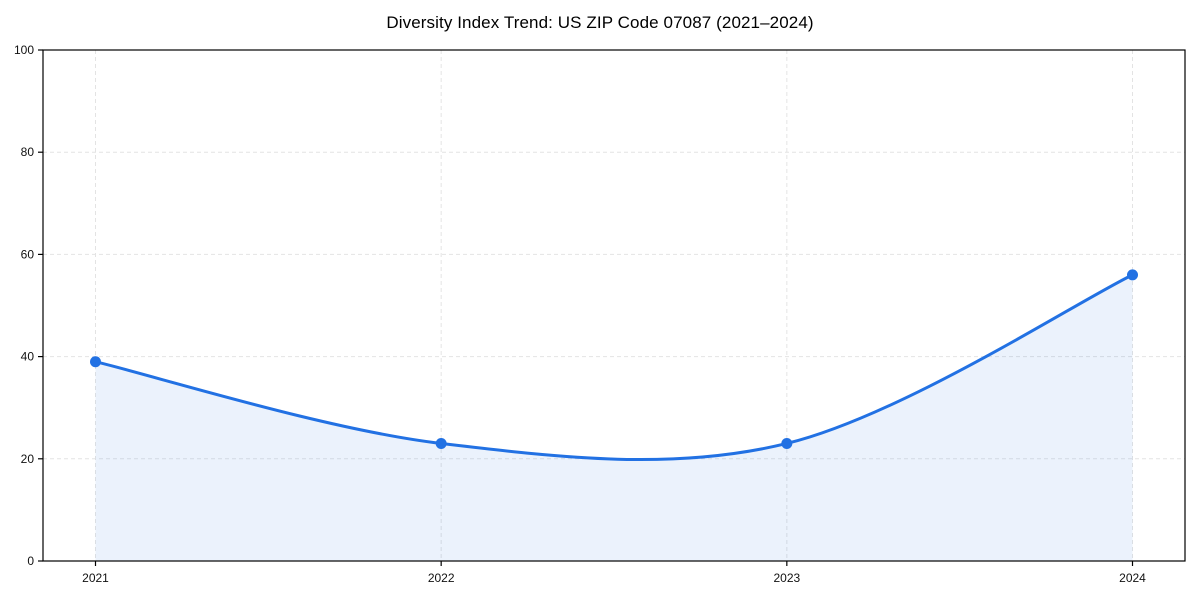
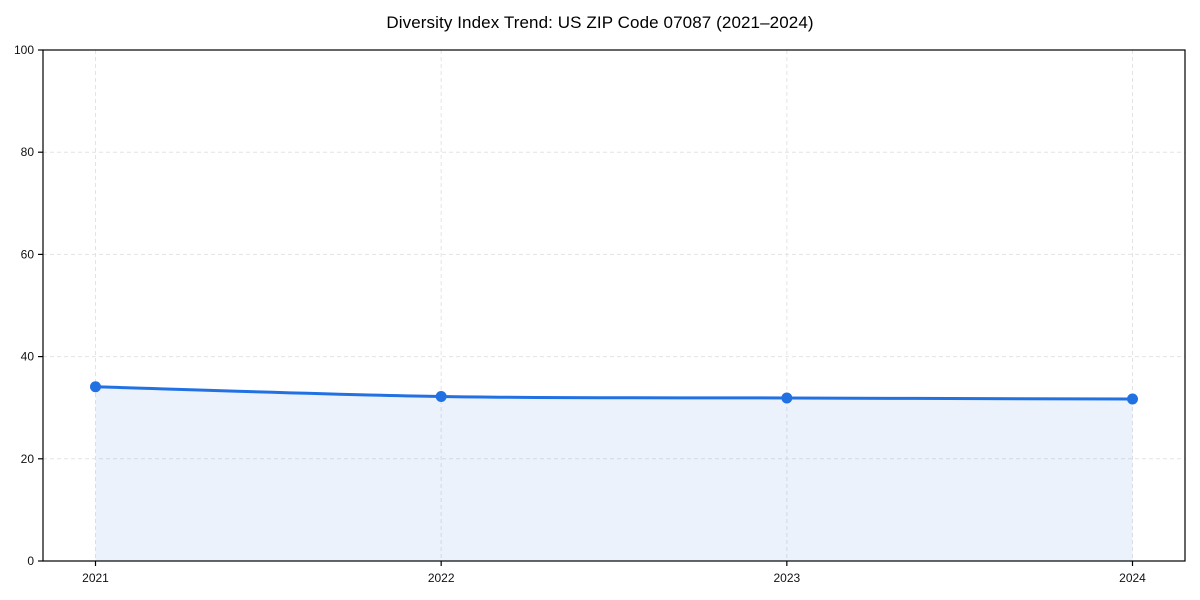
2021: 39 -> 34
2022: 23 -> 32
2023: 23 -> 32
2024: 56 -> 32
